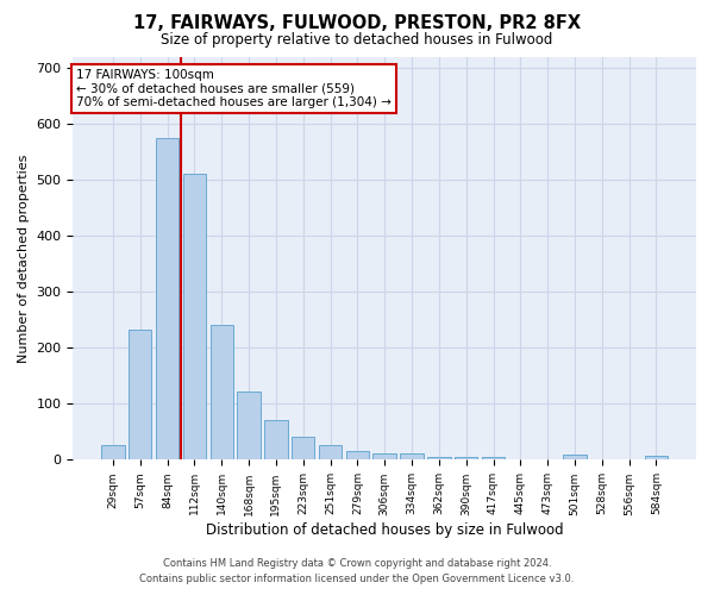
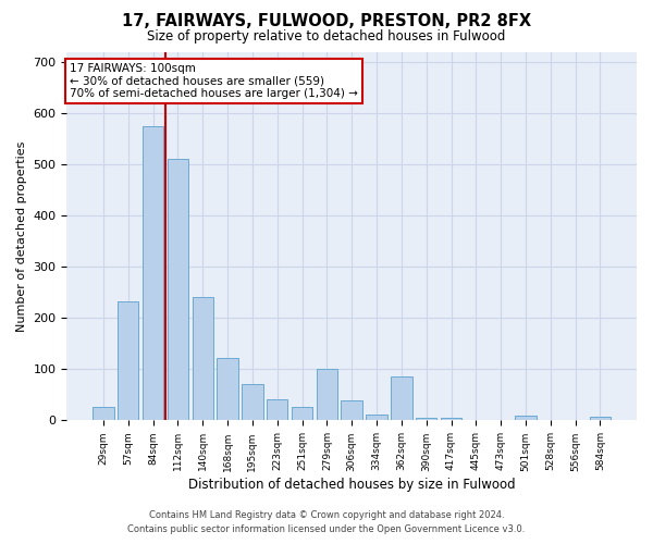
279sqm: 16 -> 100
306sqm: 11 -> 40
362sqm: 6 -> 85
